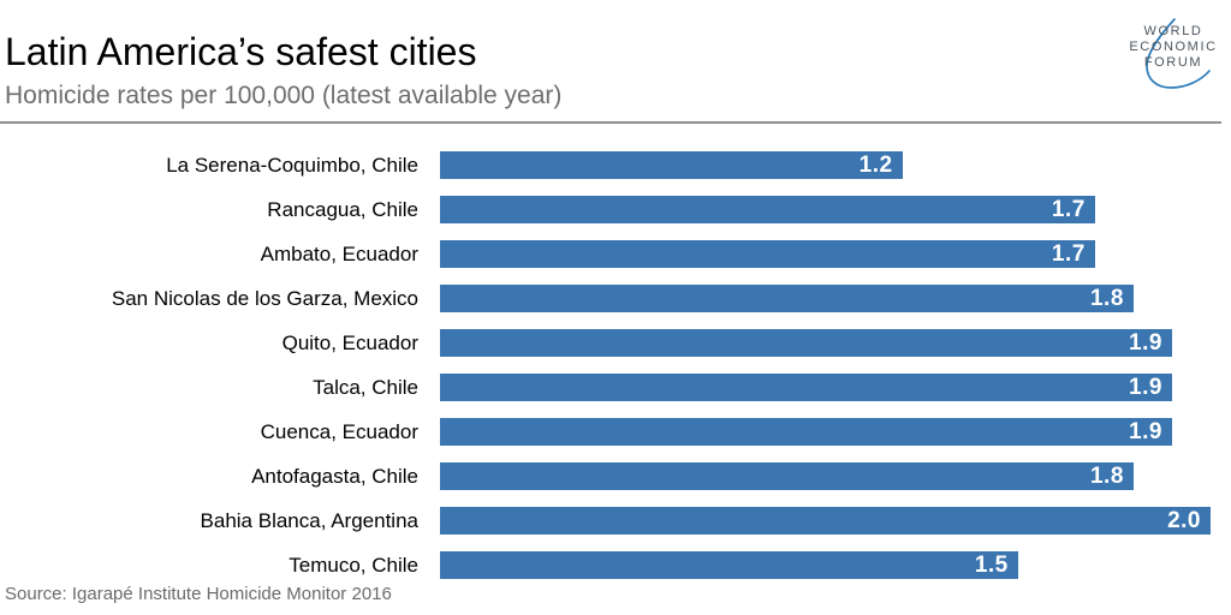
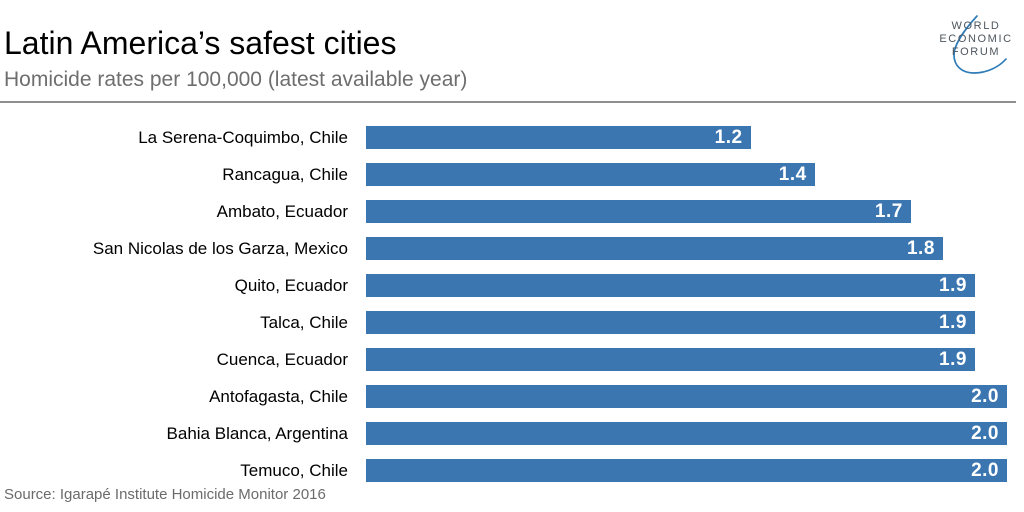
Rancagua, Chile: 1.7 -> 1.4
Antofagasta, Chile: 1.8 -> 2.0
Temuco, Chile: 1.5 -> 2.0
